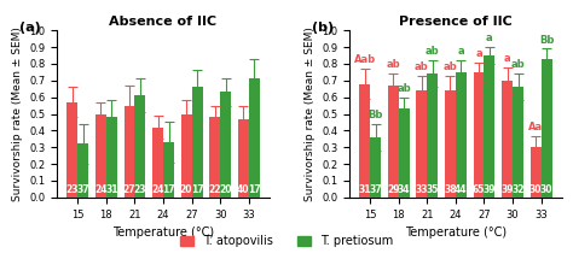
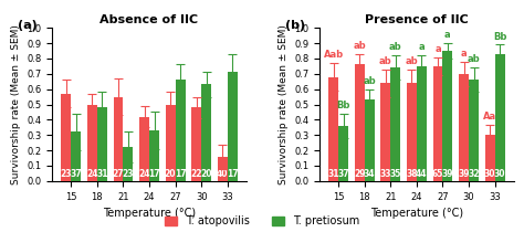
Absence of IIC/T. pretiosum/21: 0.61 -> 0.22
Absence of IIC/T. atopovilis/33: 0.47 -> 0.16
Presence of IIC/T. atopovilis/18: 0.67 -> 0.76
